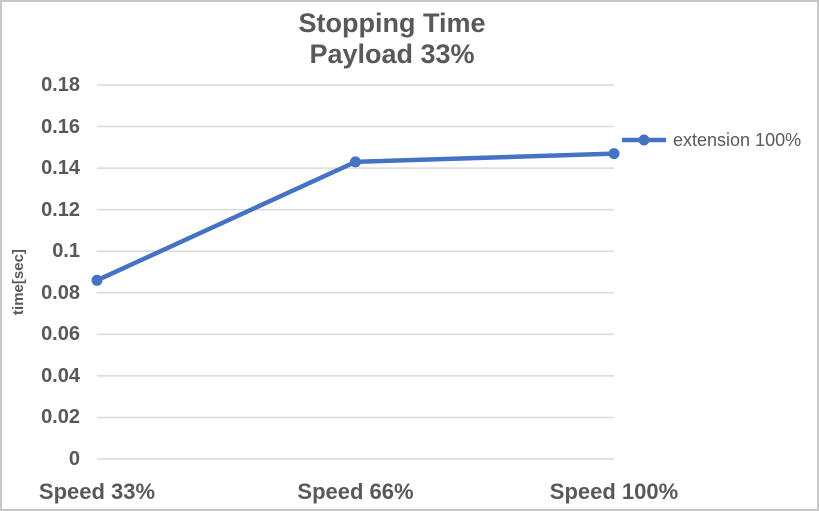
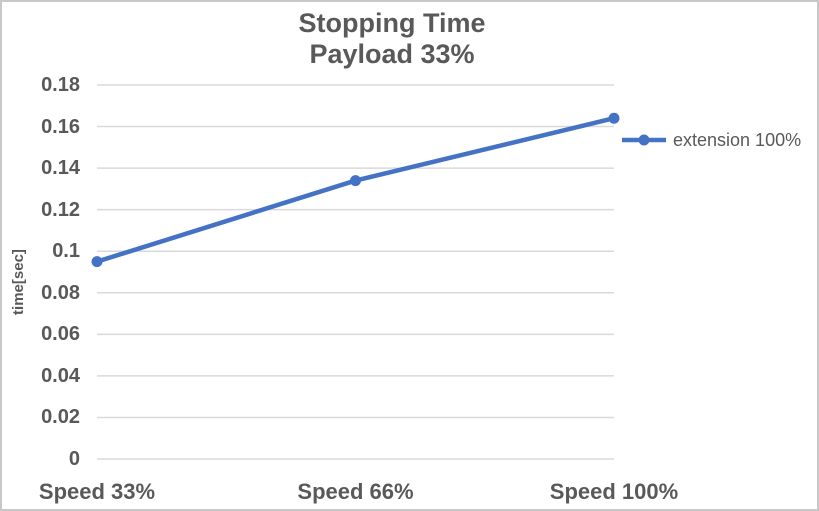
Speed 33%: 0.086 -> 0.095
Speed 66%: 0.143 -> 0.134
Speed 100%: 0.147 -> 0.164
